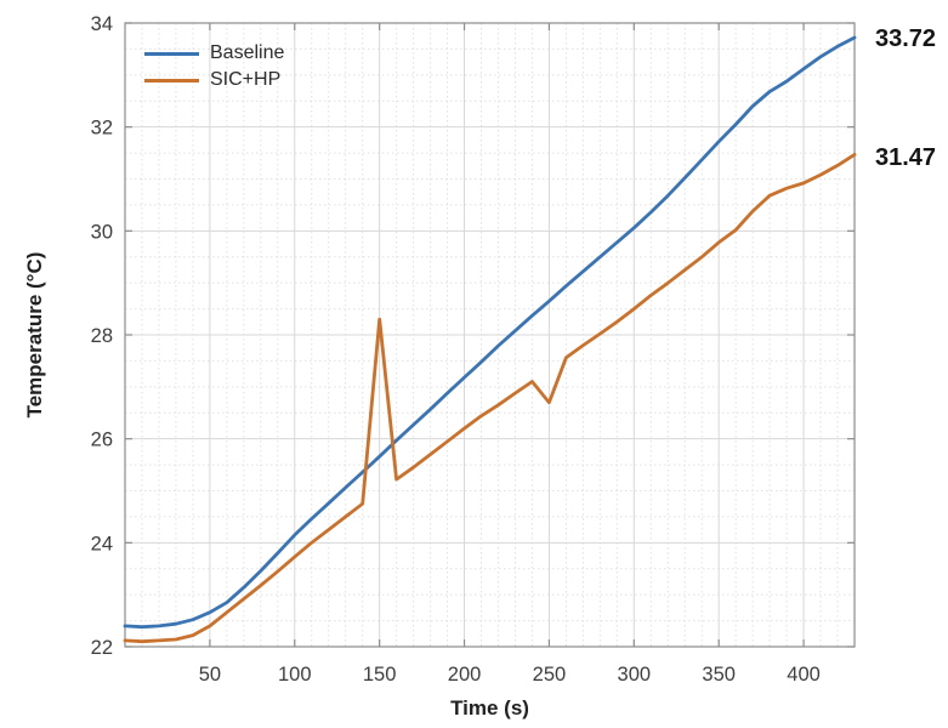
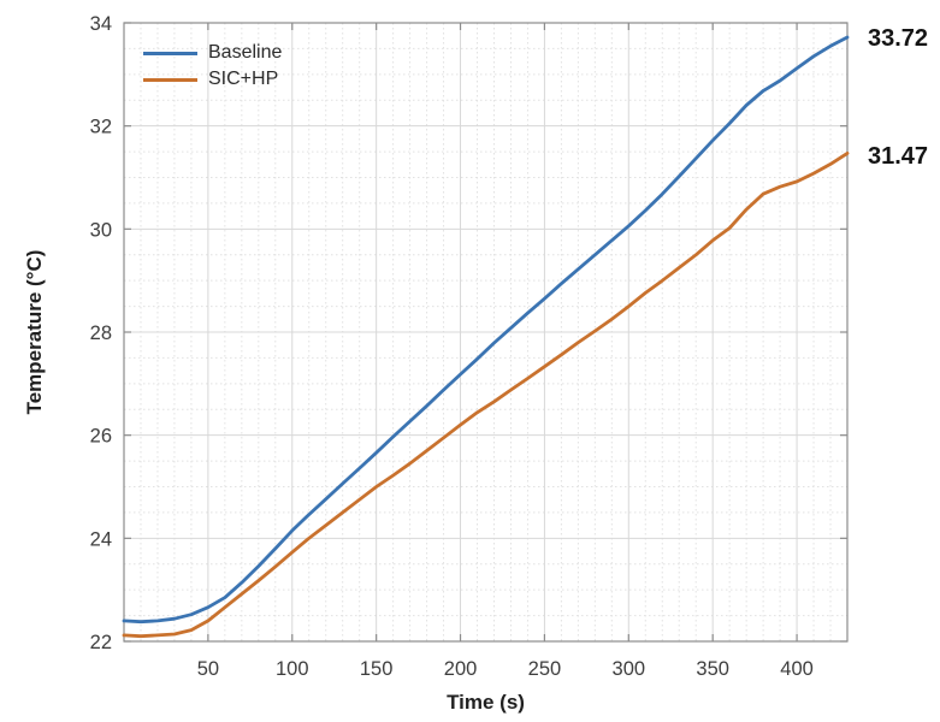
SIC+HP/150: 28.3 -> 25.0
SIC+HP/250: 26.7 -> 27.3
